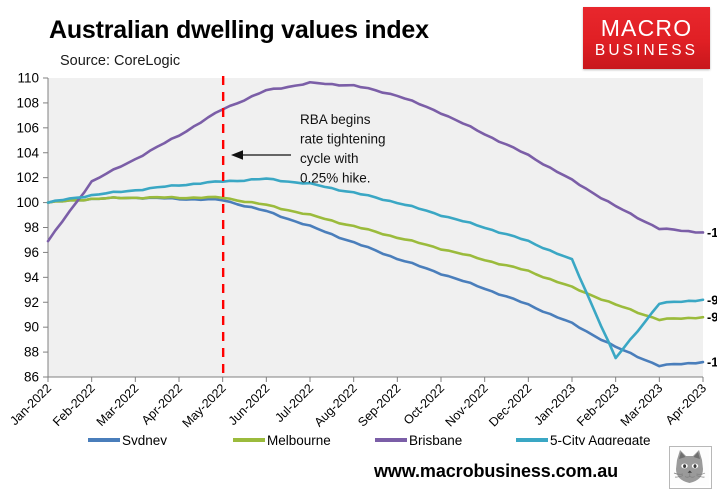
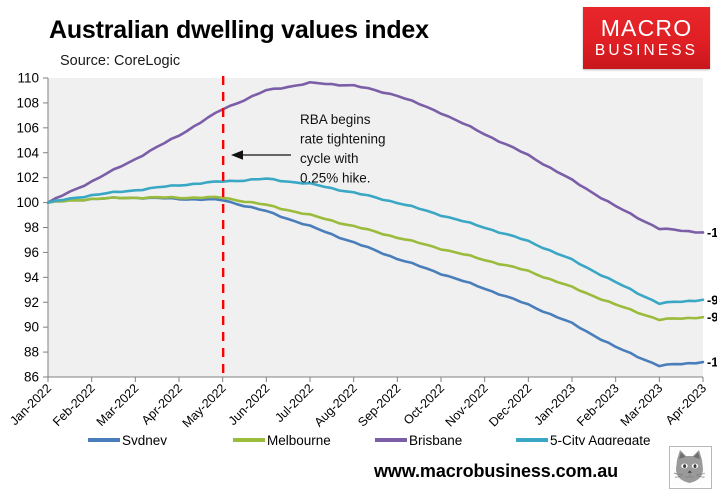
Brisbane/Jan-2022: 96.9 -> 100.0
5-City Aggregate/Feb-2023: 87.5 -> 93.6
